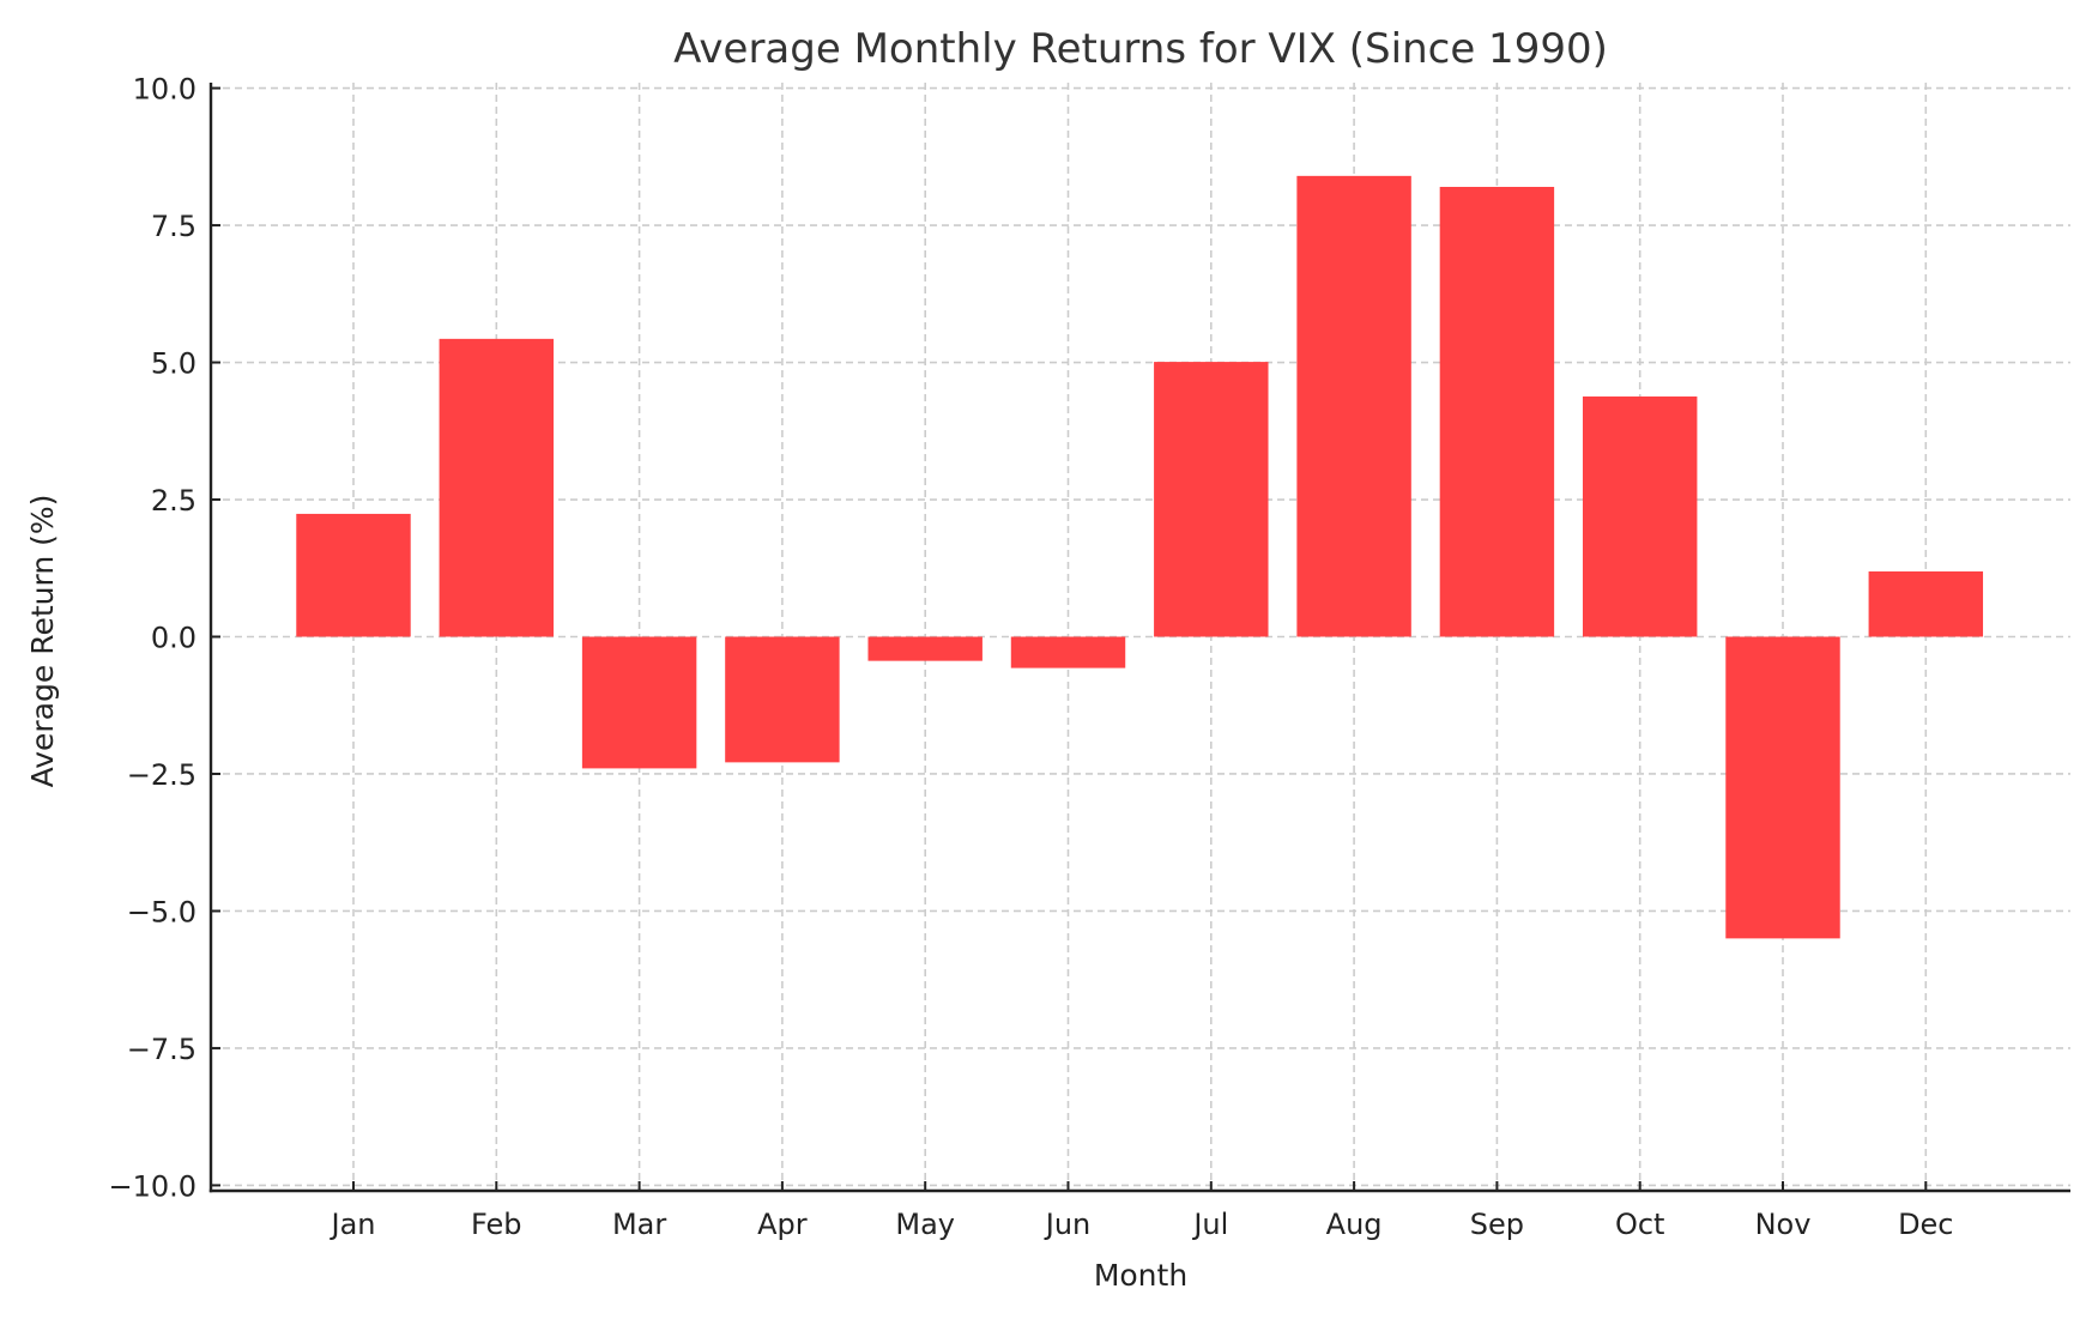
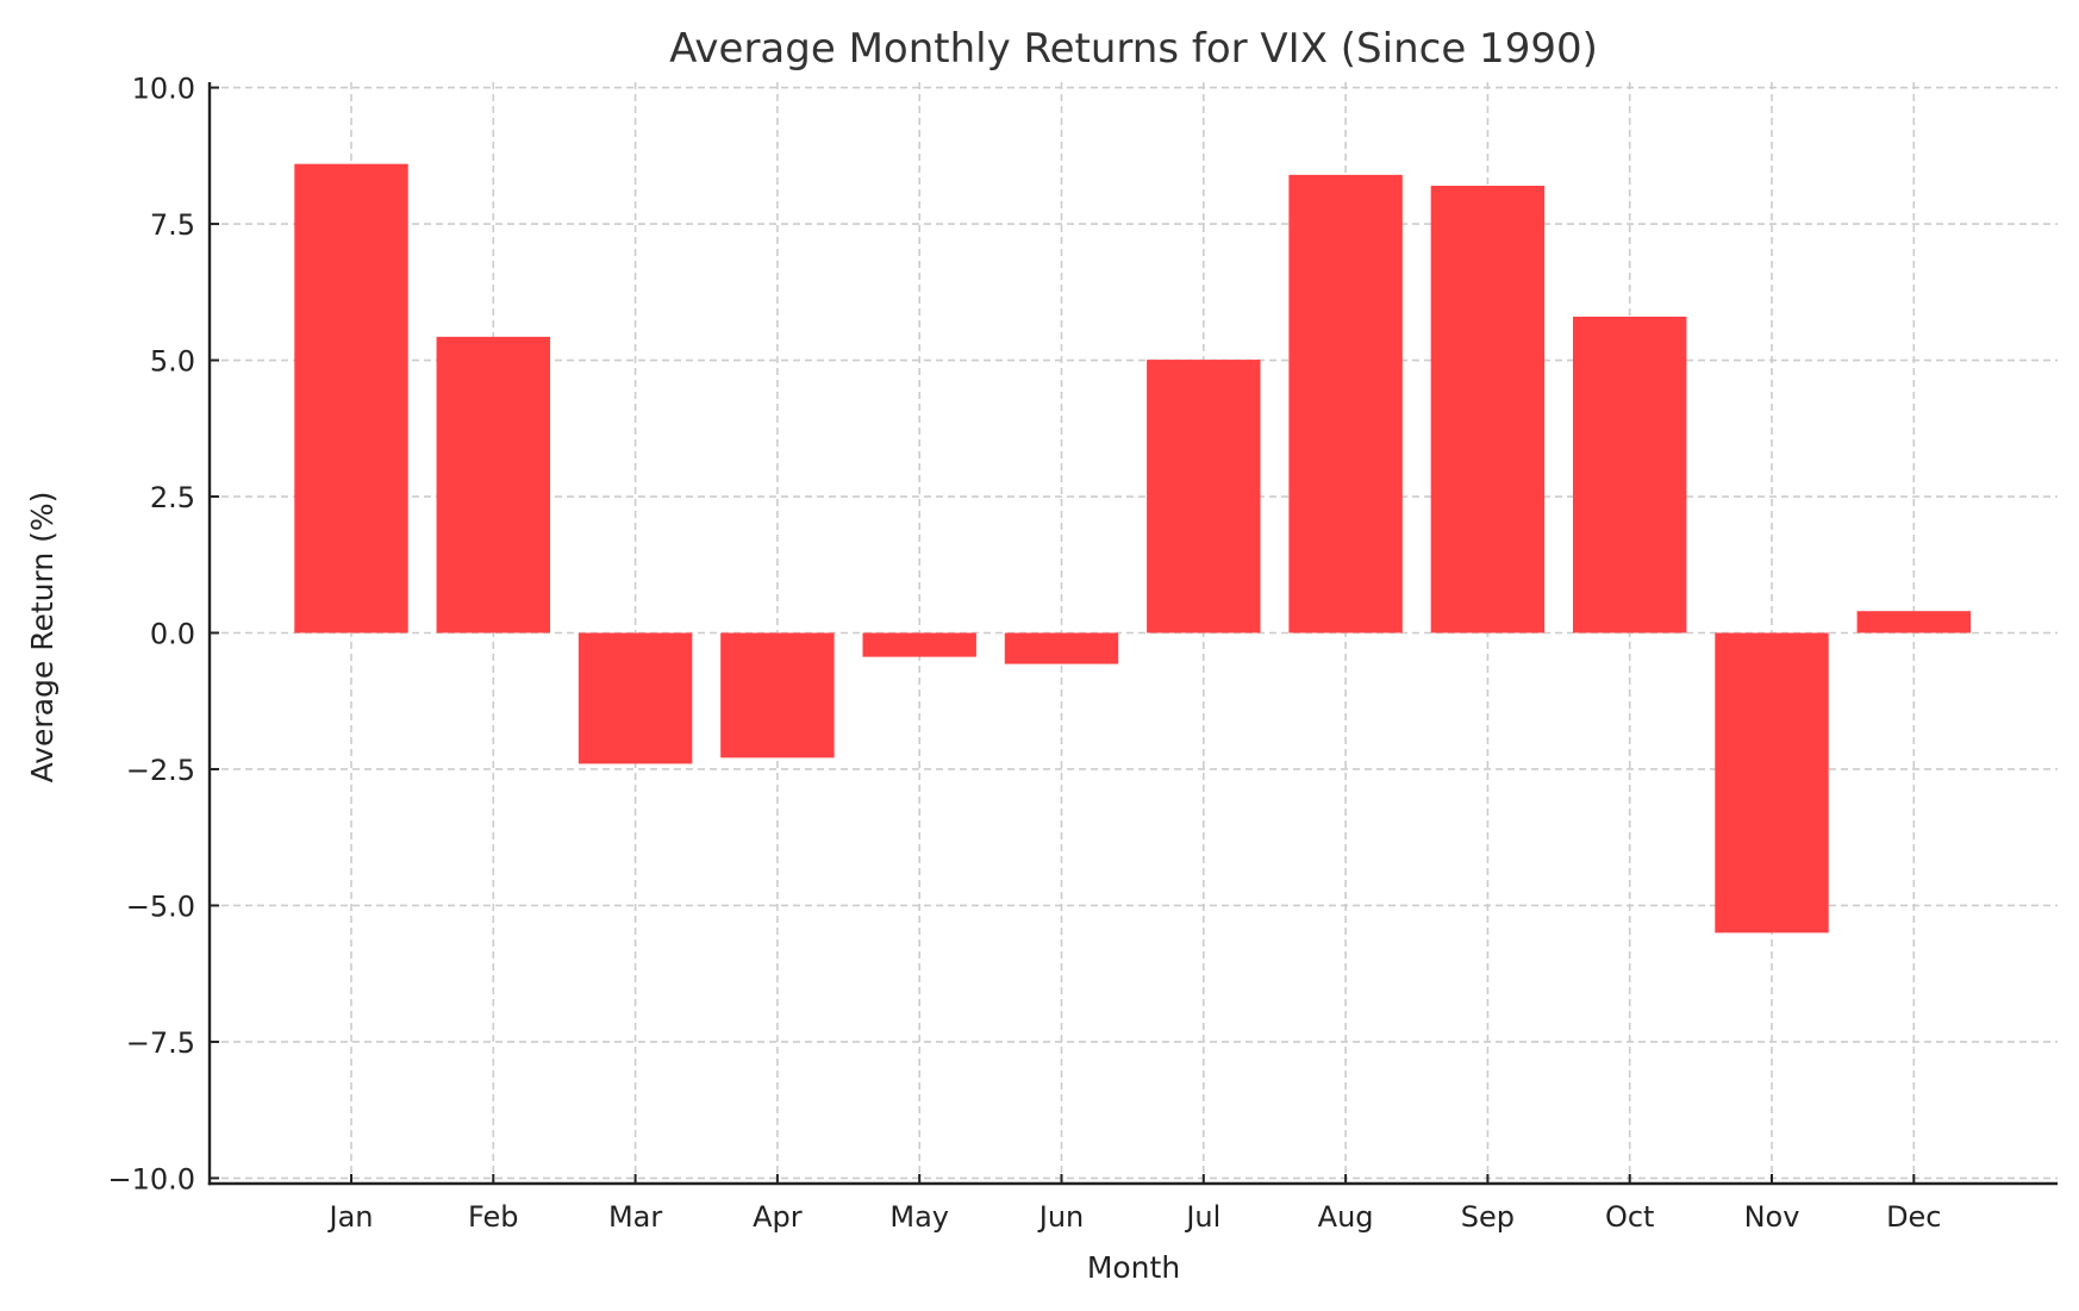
Jan: 2.2 -> 8.6
Oct: 4.4 -> 5.8
Dec: 1.2 -> 0.4
